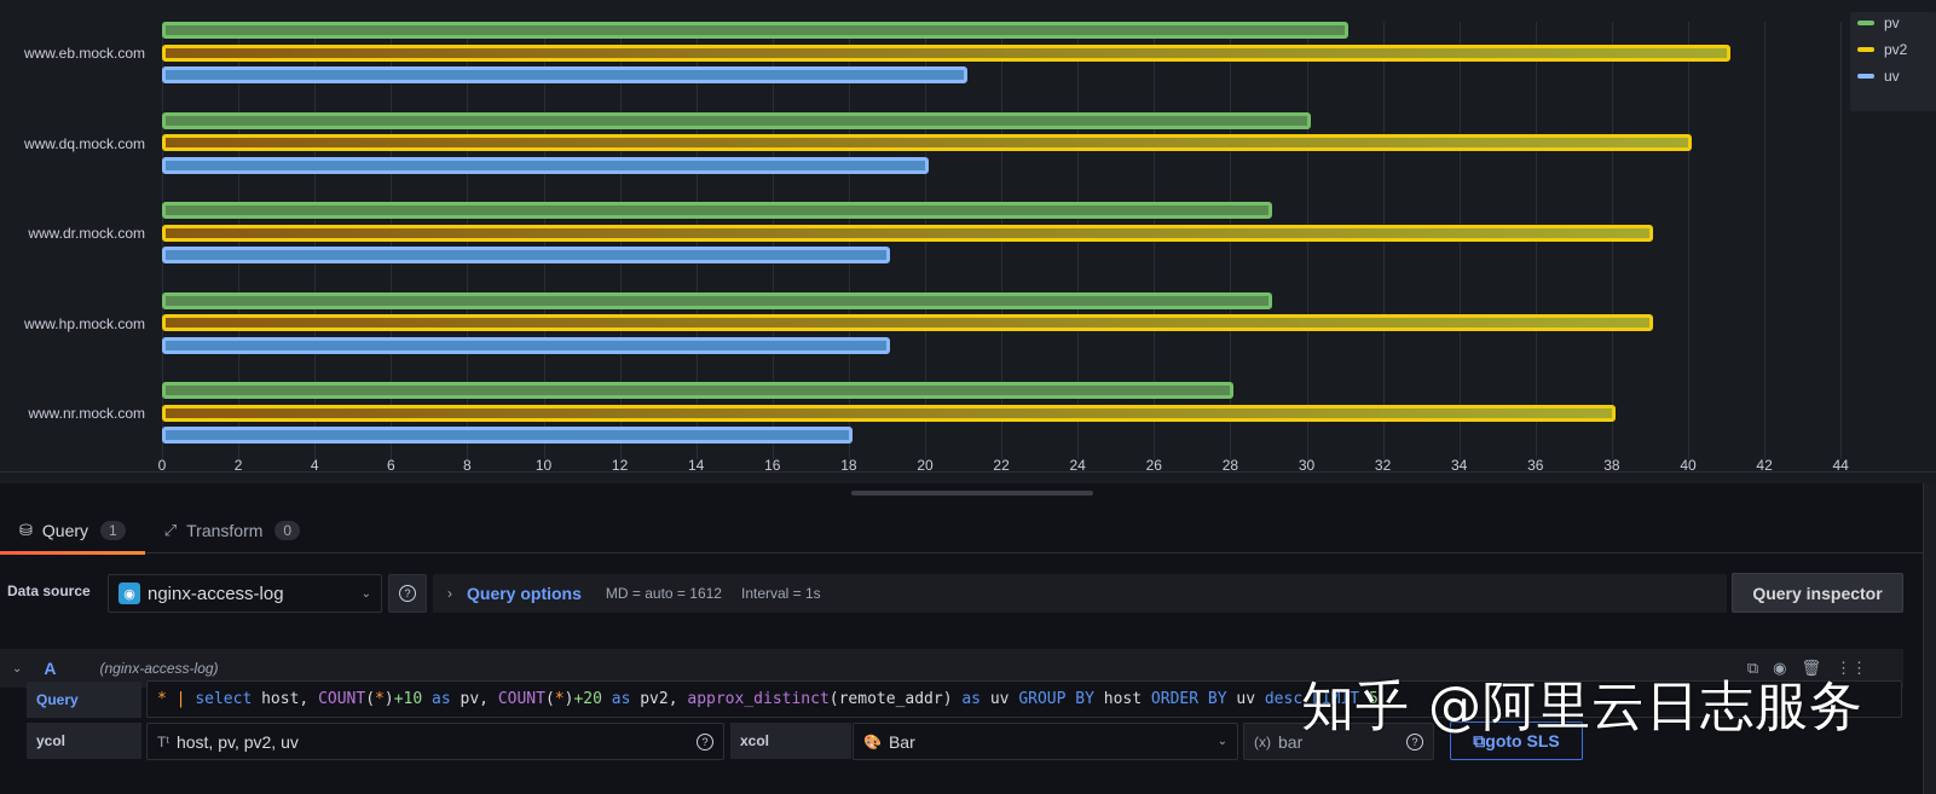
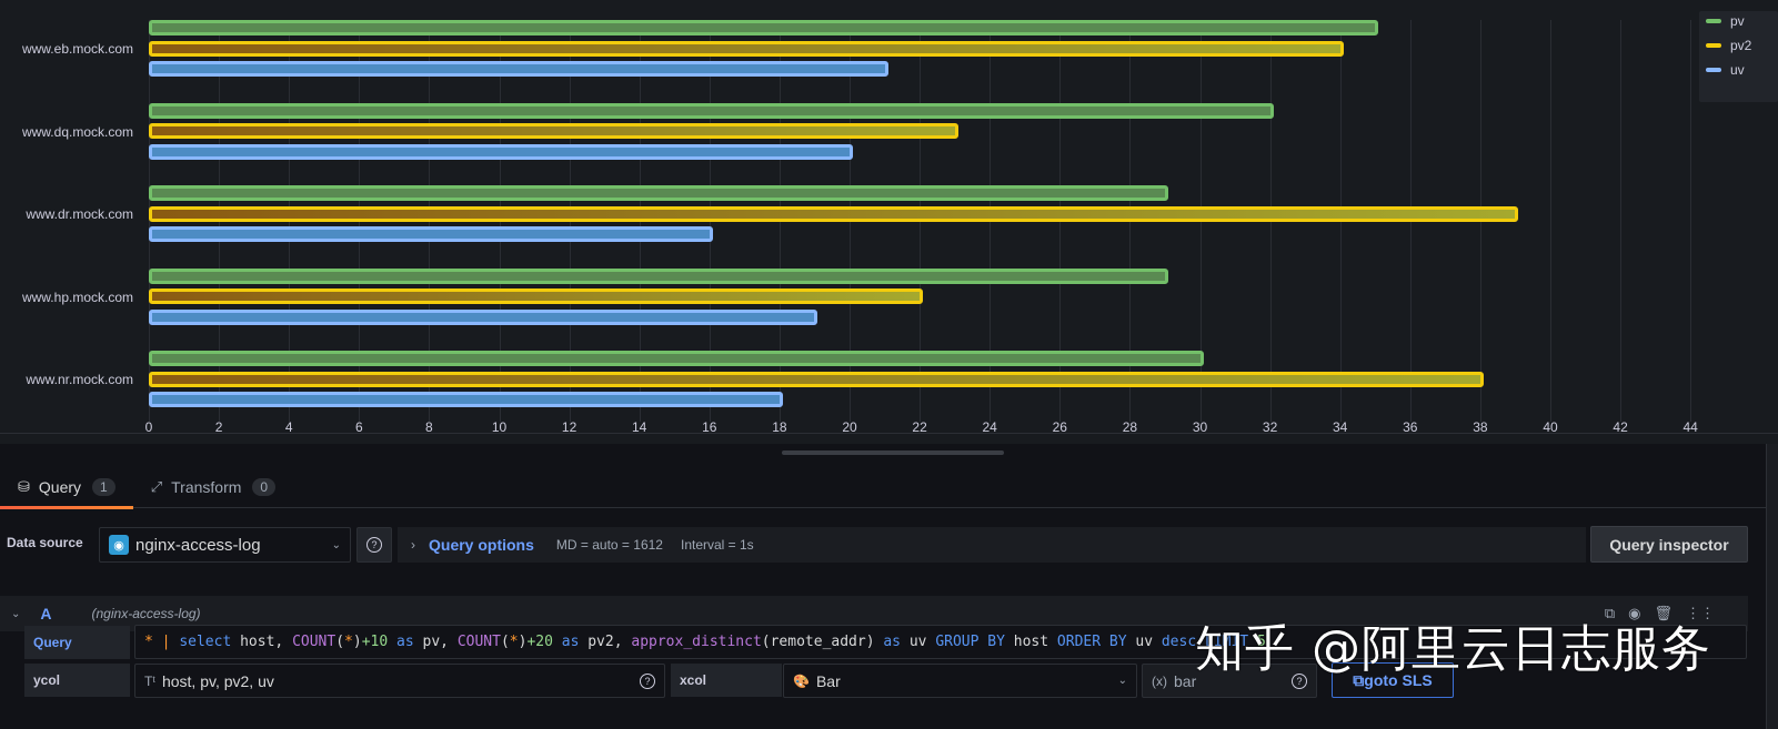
pv/www.eb.mock.com: 31 -> 35
pv2/www.eb.mock.com: 41 -> 34
pv/www.dq.mock.com: 30 -> 32
pv2/www.dq.mock.com: 40 -> 23
uv/www.dr.mock.com: 19 -> 16
pv2/www.hp.mock.com: 39 -> 22
pv/www.nr.mock.com: 28 -> 30
